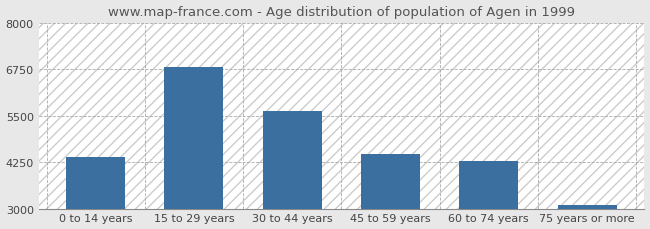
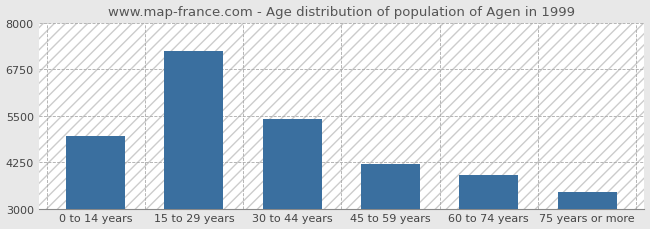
0 to 14 years: 4380 -> 4950
15 to 29 years: 6820 -> 7250
30 to 44 years: 5640 -> 5400
45 to 59 years: 4480 -> 4200
60 to 74 years: 4270 -> 3900
75 years or more: 3090 -> 3450
